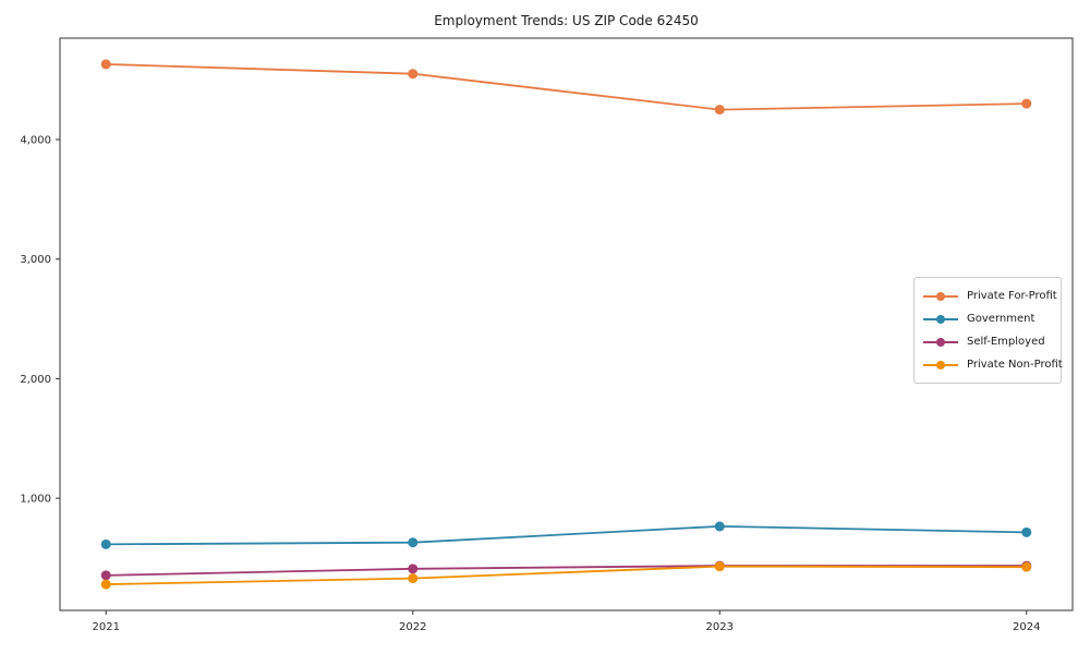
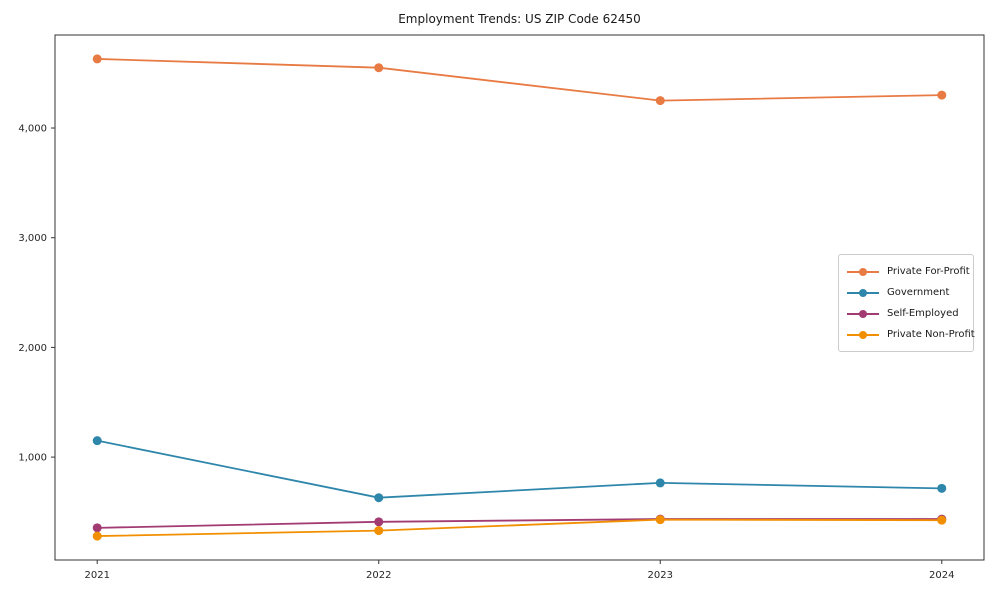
Government/2021: 620 -> 1150
